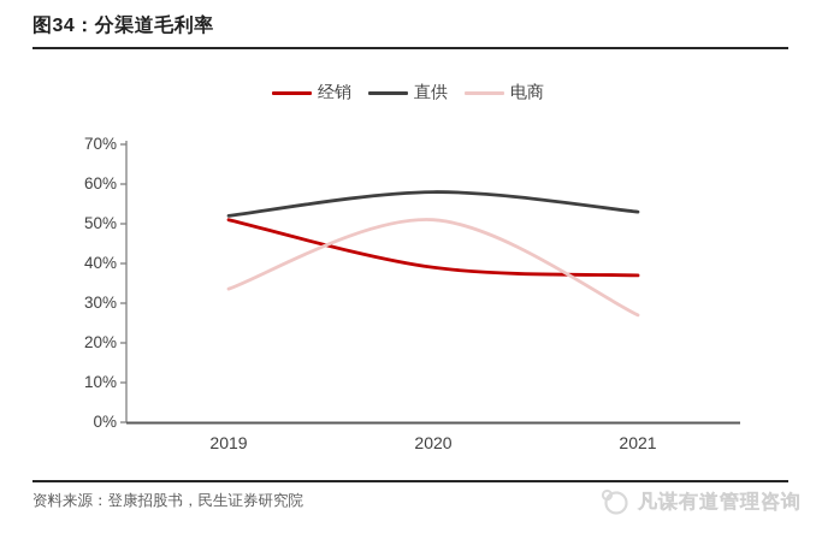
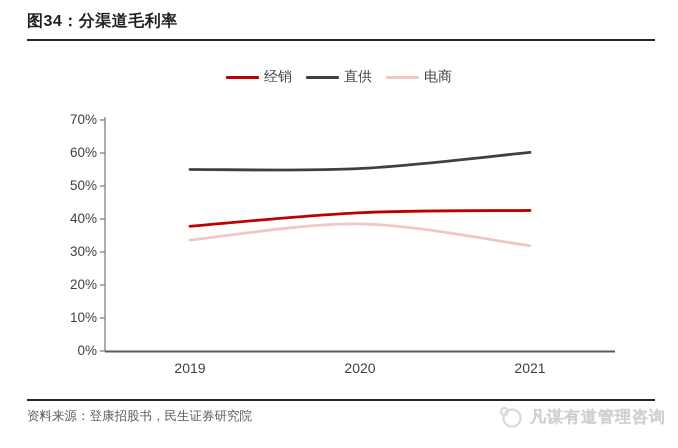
经销/2019: 51% -> 38%
直供/2019: 52% -> 55%
经销/2020: 39% -> 42%
直供/2020: 58% -> 55%
电商/2020: 51% -> 38%
经销/2021: 37% -> 43%
直供/2021: 53% -> 60%
电商/2021: 27% -> 32%
